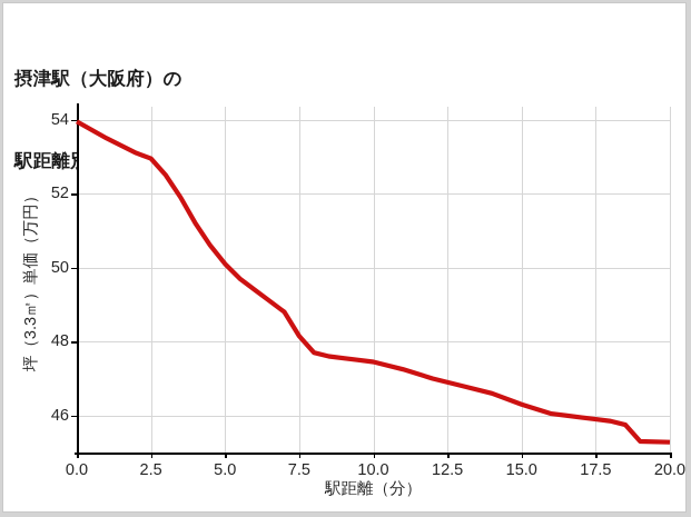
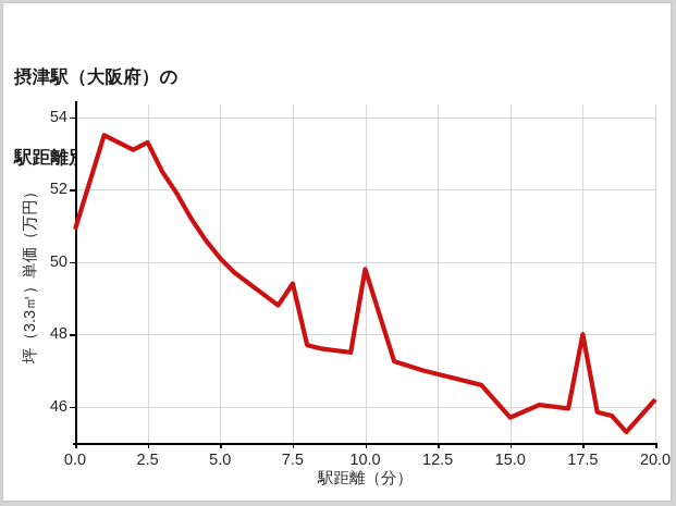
0.0: 54.0 -> 50.9
2.5: 53.0 -> 53.3
7.5: 48.1 -> 49.4
10.0: 47.5 -> 49.8
15.0: 46.3 -> 45.7
17.5: 45.9 -> 48.0
20.0: 45.3 -> 46.2
